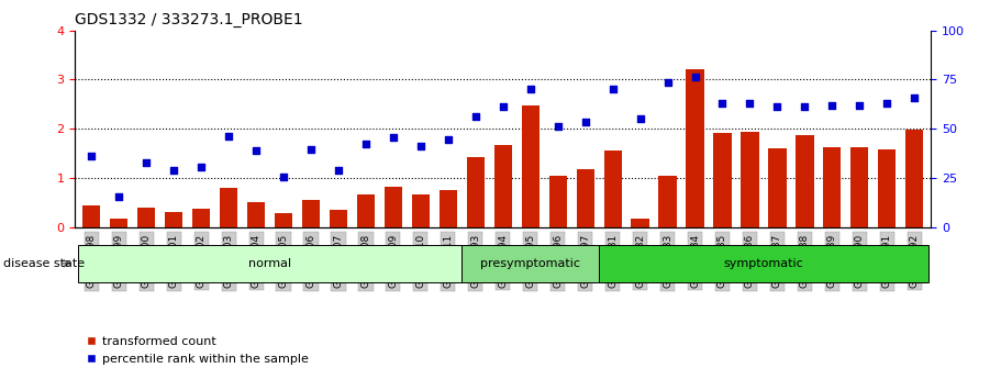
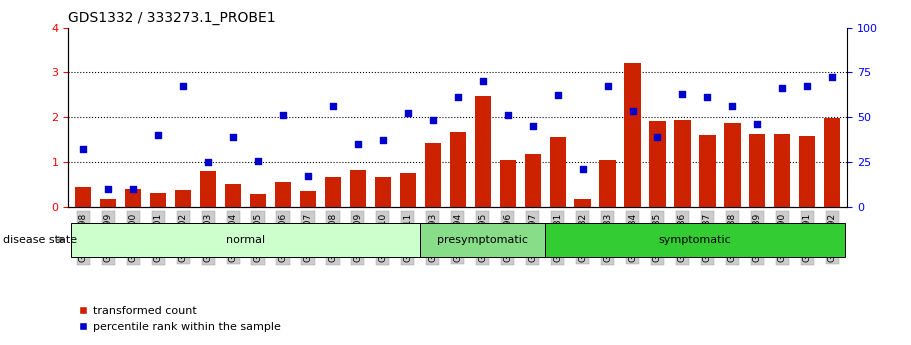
percentile rank within the sample/GSM30698: 1.45 -> 1.30
percentile rank within the sample/GSM30699: 0.62 -> 0.40
percentile rank within the sample/GSM30700: 1.32 -> 0.40
percentile rank within the sample/GSM30701: 1.15 -> 1.60
percentile rank within the sample/GSM30702: 1.22 -> 2.70
percentile rank within the sample/GSM30703: 1.85 -> 1.00
percentile rank within the sample/GSM30706: 1.58 -> 2.05
percentile rank within the sample/GSM30707: 1.15 -> 0.70
percentile rank within the sample/GSM30708: 1.70 -> 2.25
percentile rank within the sample/GSM30709: 1.82 -> 1.40
percentile rank within the sample/GSM30710: 1.65 -> 1.50
percentile rank within the sample/GSM30711: 1.78 -> 2.10
percentile rank within the sample/GSM30693: 2.25 -> 1.95
percentile rank within the sample/GSM30697: 2.15 -> 1.80
percentile rank within the sample/GSM30681: 2.82 -> 2.50
percentile rank within the sample/GSM30682: 2.20 -> 0.85
percentile rank within the sample/GSM30683: 2.95 -> 2.70
percentile rank within the sample/GSM30684: 3.05 -> 2.15
percentile rank within the sample/GSM30685: 2.52 -> 1.55
percentile rank within the sample/GSM30688: 2.45 -> 2.25
percentile rank within the sample/GSM30689: 2.48 -> 1.85
percentile rank within the sample/GSM30690: 2.48 -> 2.65
percentile rank within the sample/GSM30691: 2.52 -> 2.70
percentile rank within the sample/GSM30692: 2.62 -> 2.90
